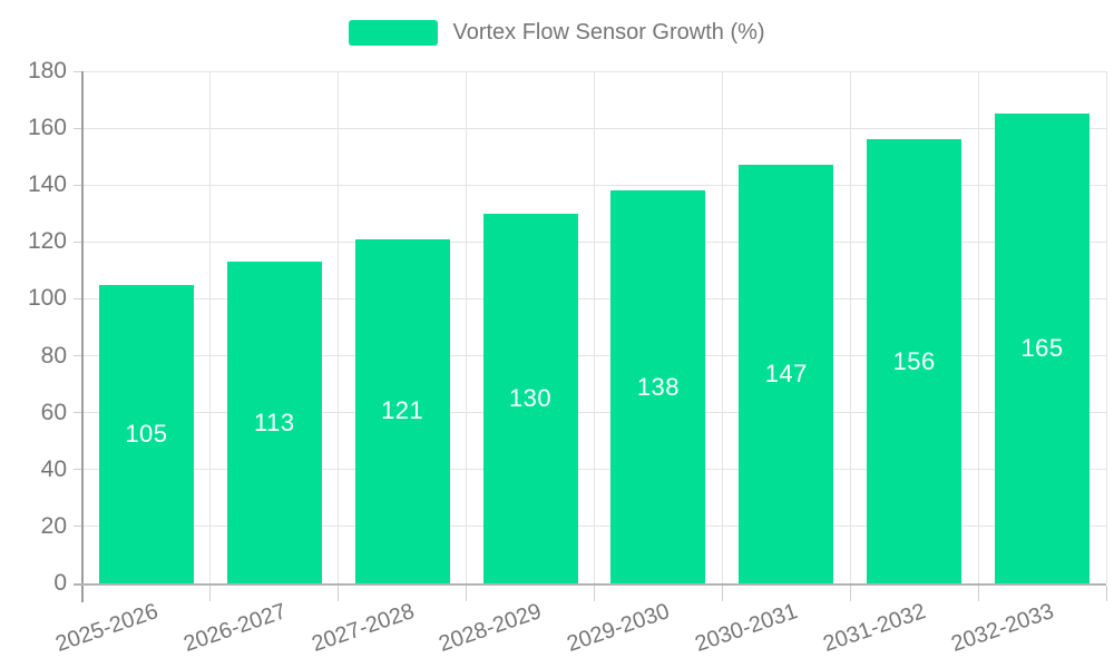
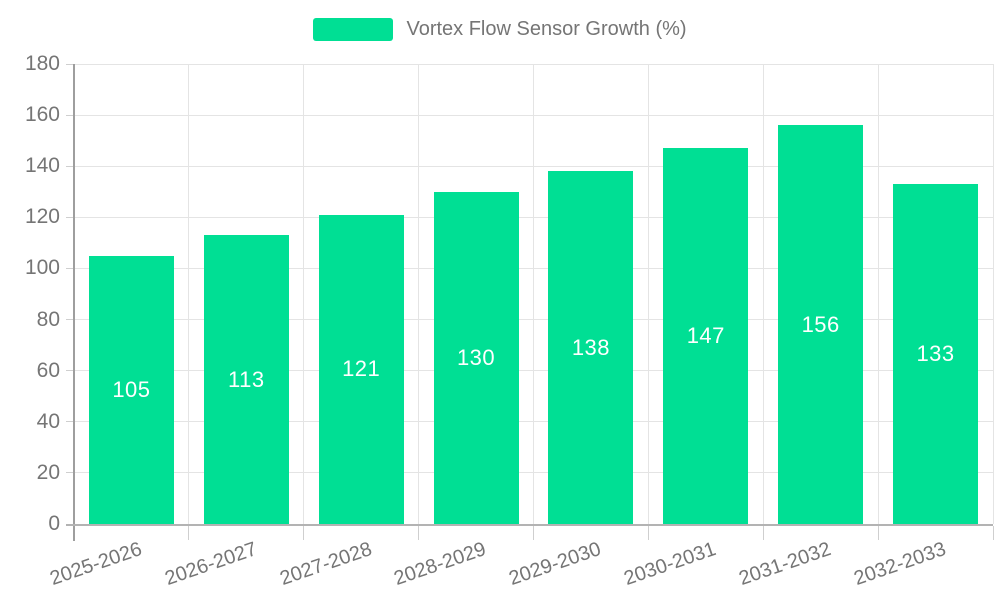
2032-2033: 165 -> 133
